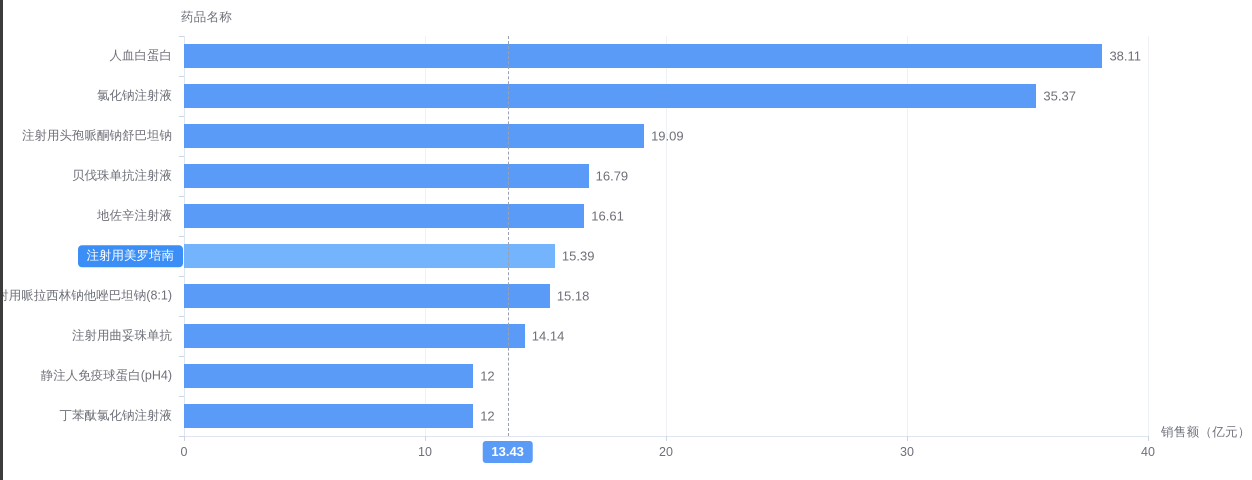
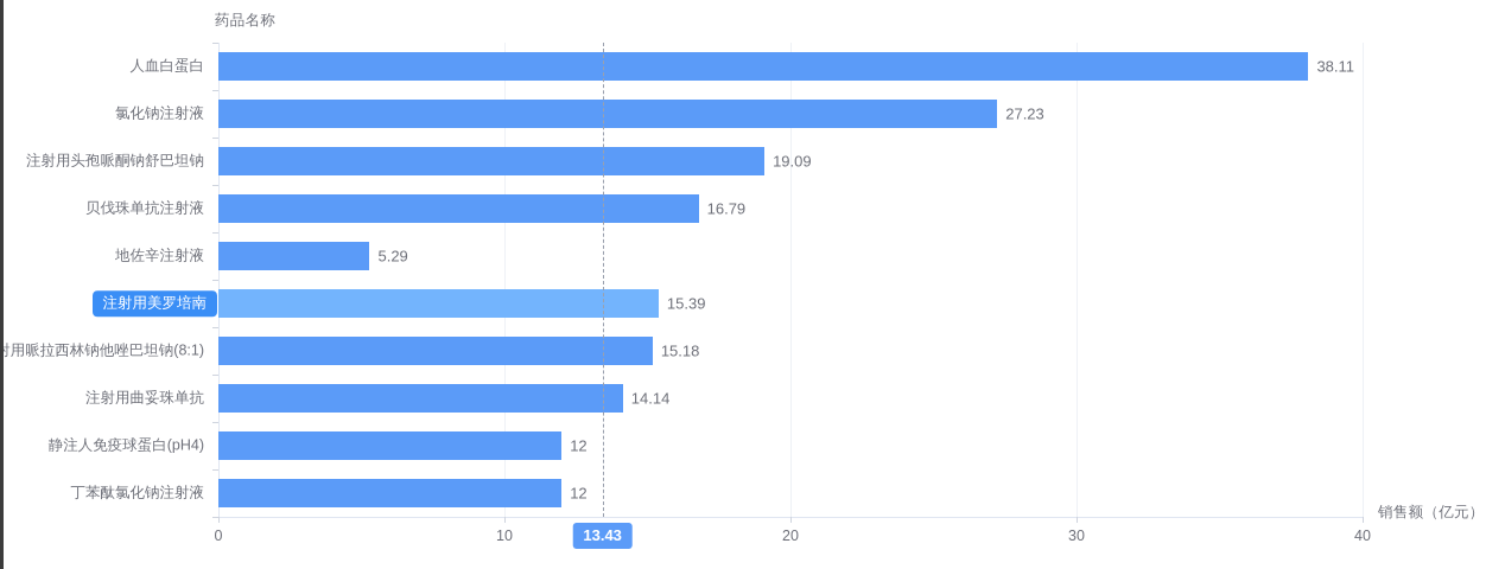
氯化钠注射液: 35.37 -> 27.23
地佐辛注射液: 16.61 -> 5.29
